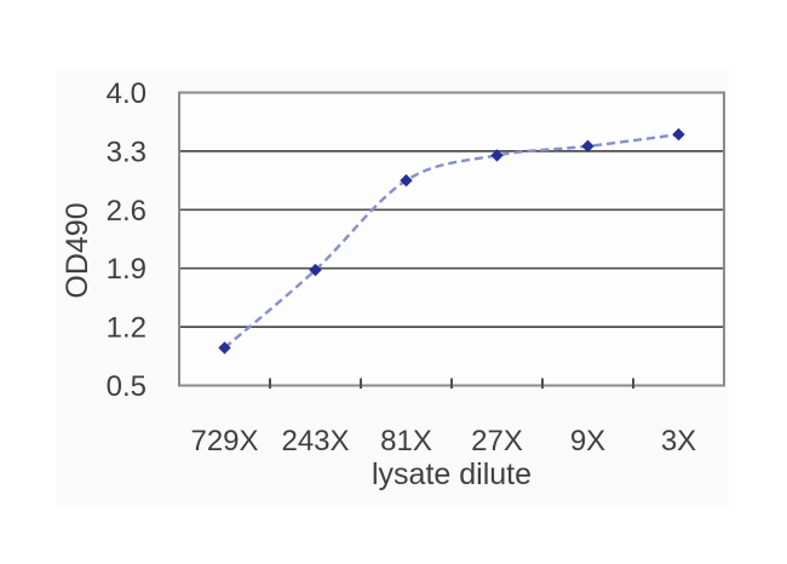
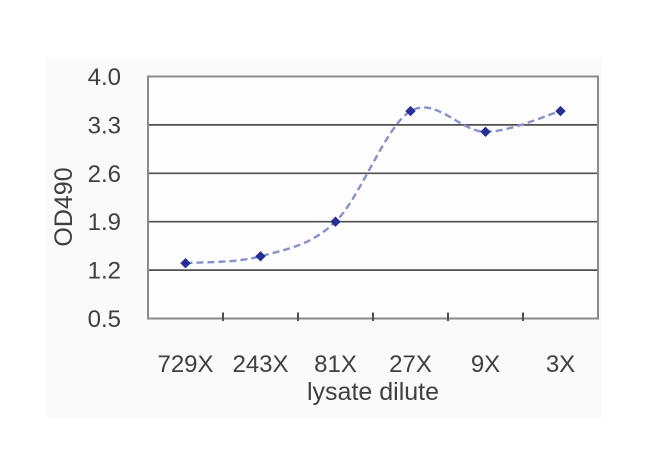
729X: 0.9 -> 1.3
243X: 1.9 -> 1.4
81X: 3.0 -> 1.9
27X: 3.2 -> 3.5
9X: 3.4 -> 3.2
